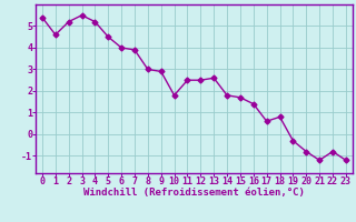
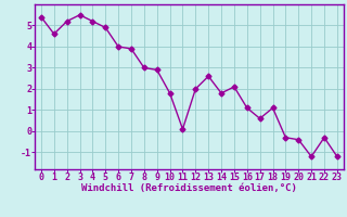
5: 4.5 -> 4.9
11: 2.5 -> 0.1
12: 2.5 -> 2.0
15: 1.7 -> 2.1
16: 1.4 -> 1.1
18: 0.8 -> 1.1
20: -0.8 -> -0.4
22: -0.8 -> -0.3
